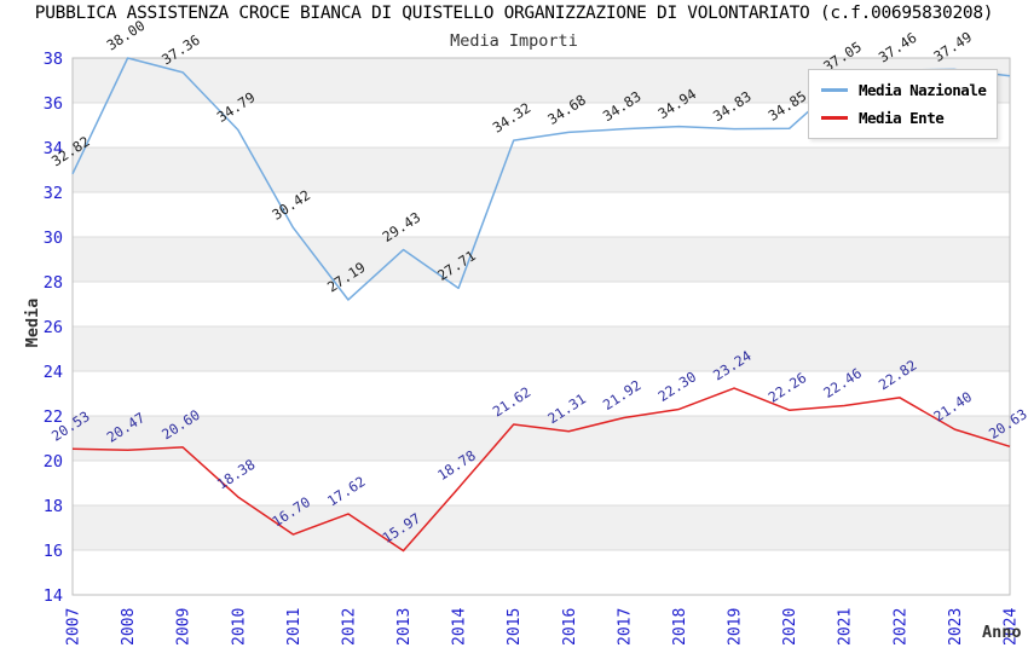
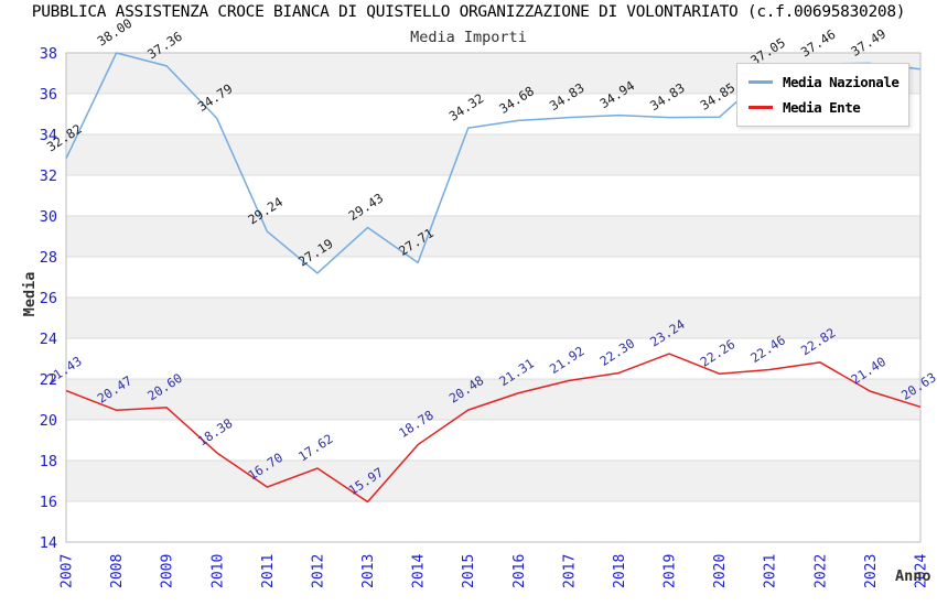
Media Ente/2007: 20.53 -> 21.43
Media Nazionale/2011: 30.42 -> 29.24
Media Ente/2015: 21.62 -> 20.48
